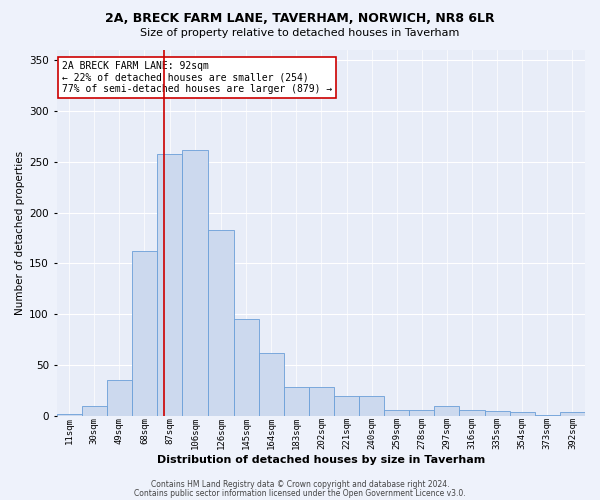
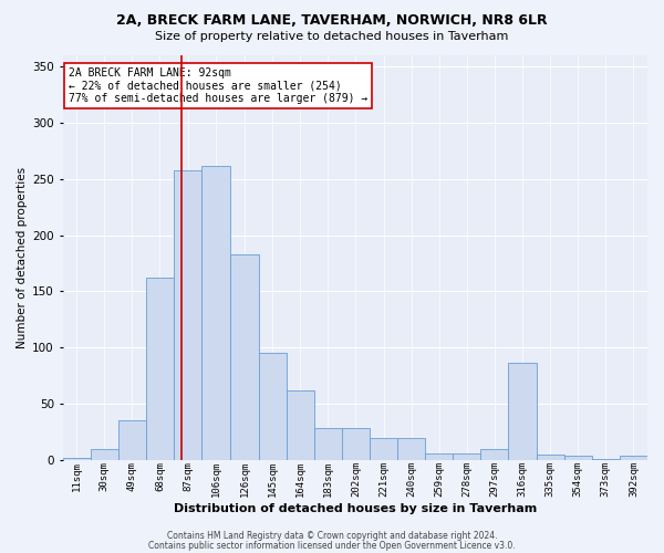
316sqm: 6 -> 86
